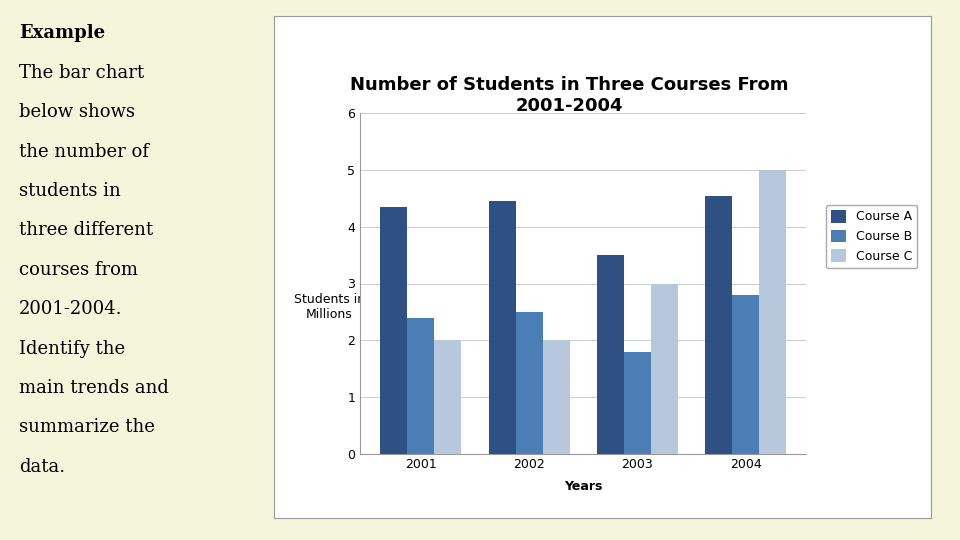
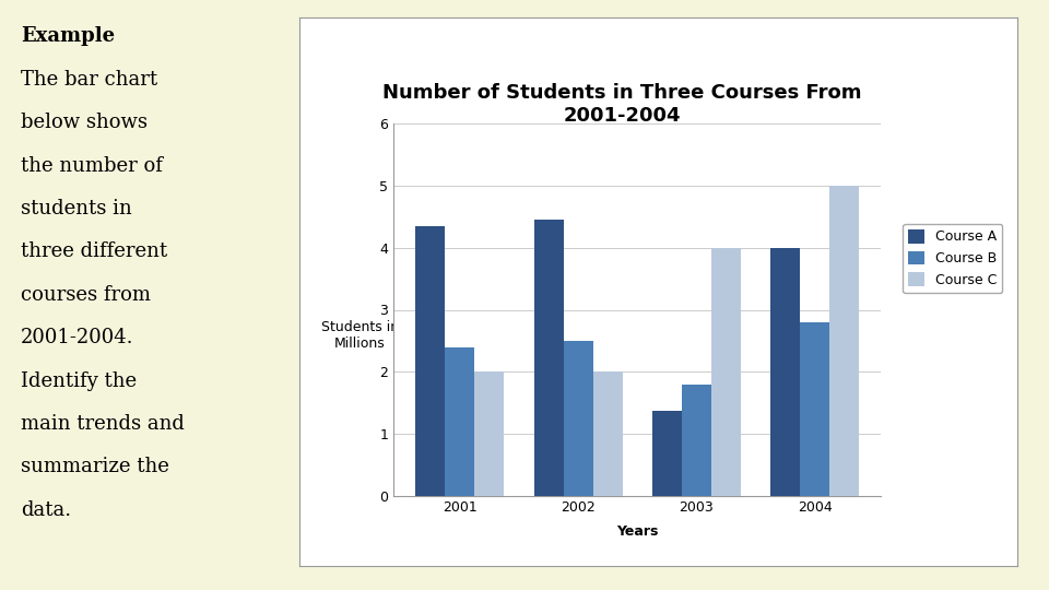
Course A/2003: 3.50 -> 1.36
Course C/2003: 3 -> 4
Course A/2004: 4.55 -> 4.00
